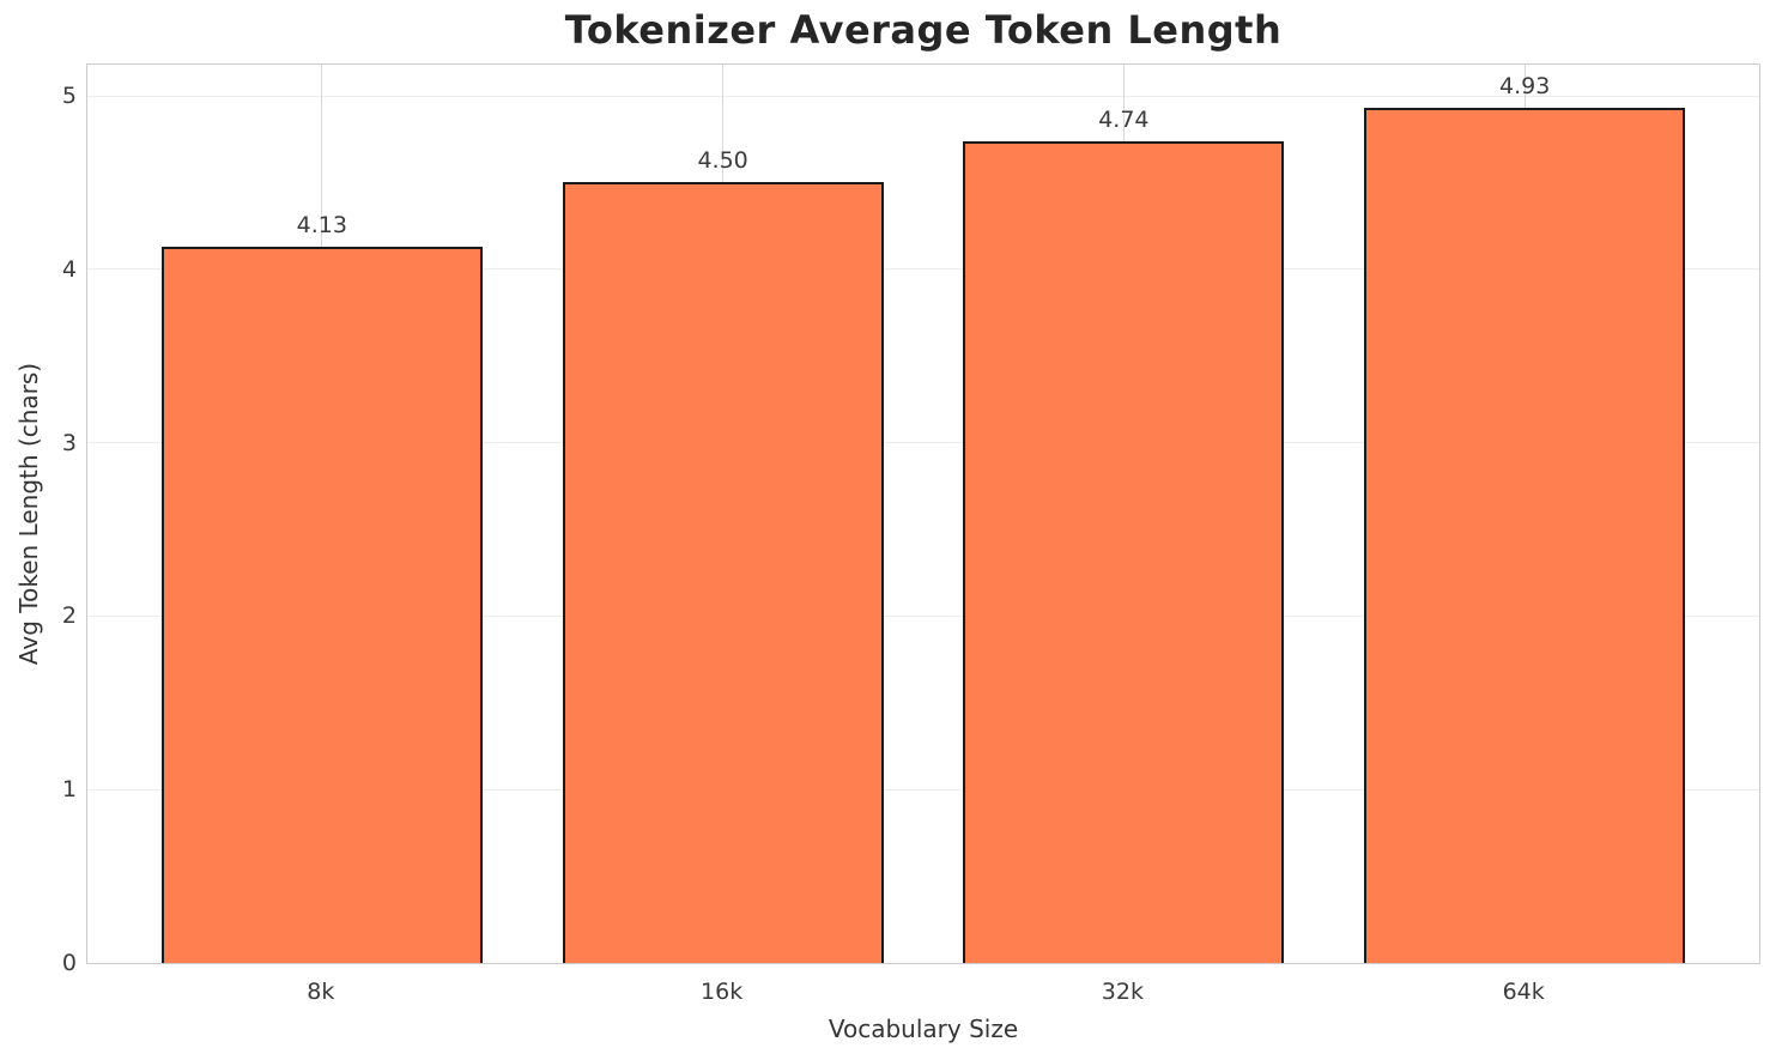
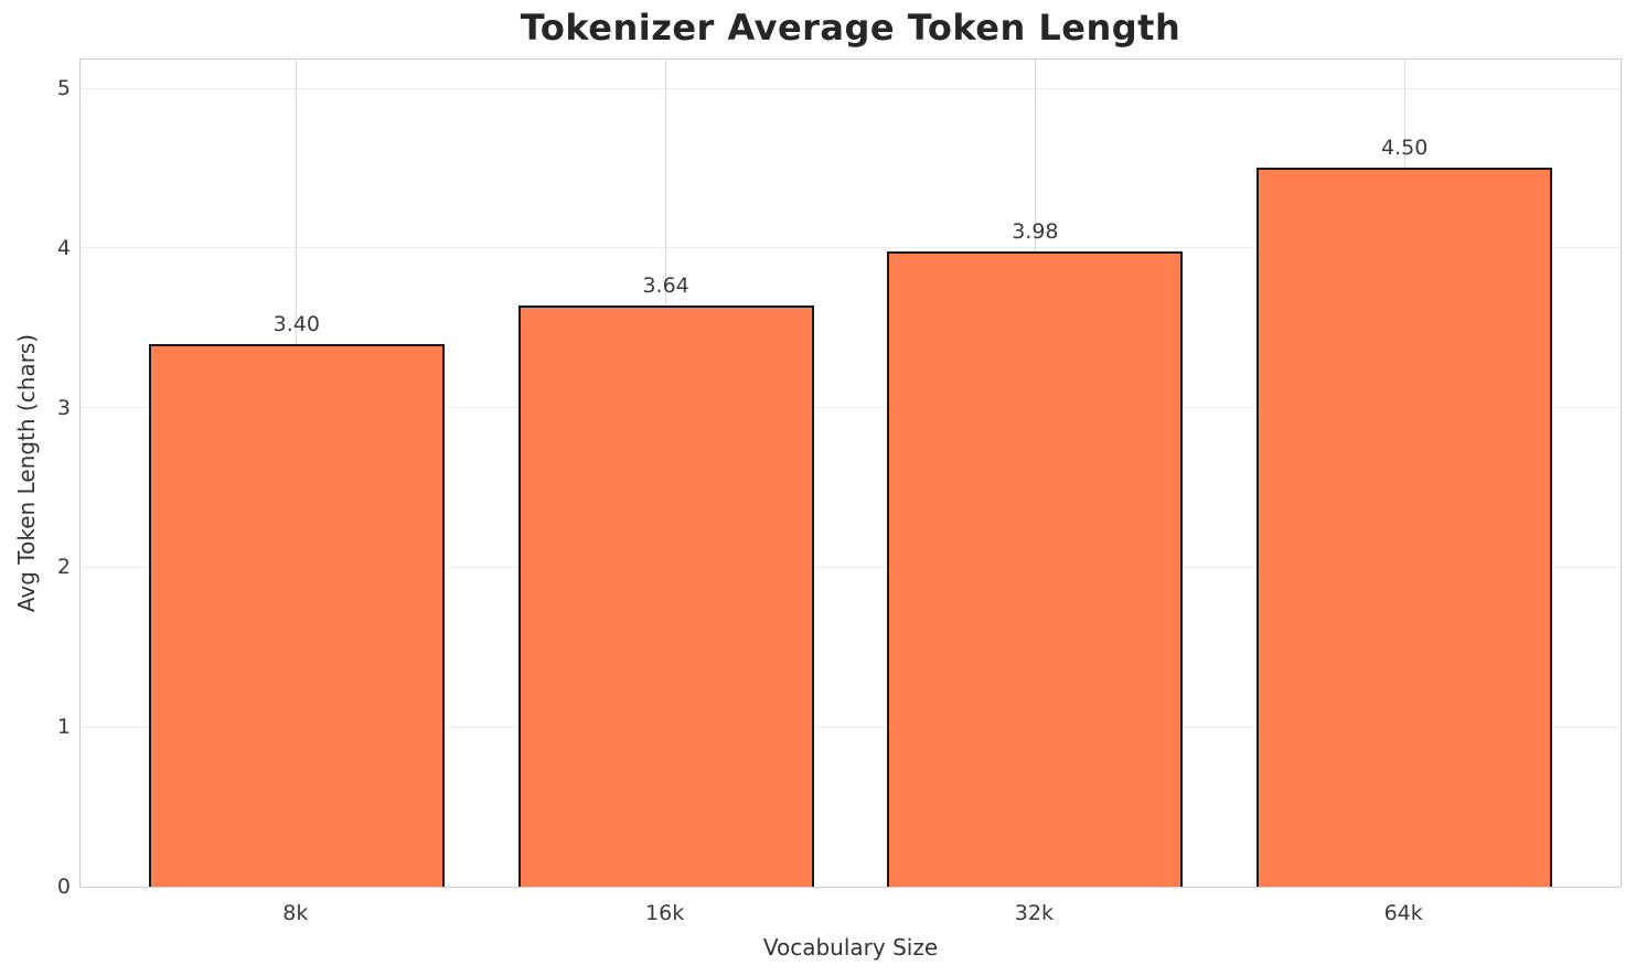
8k: 4.13 -> 3.40
16k: 4.50 -> 3.64
32k: 4.74 -> 3.98
64k: 4.93 -> 4.50
